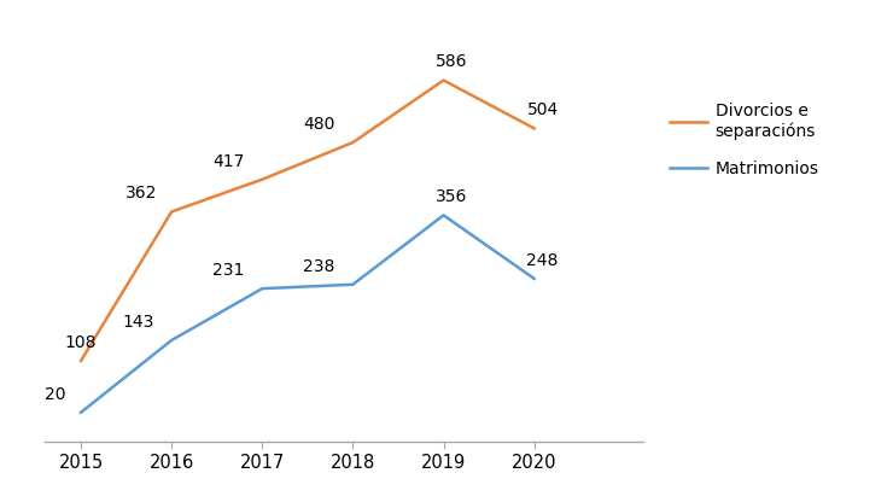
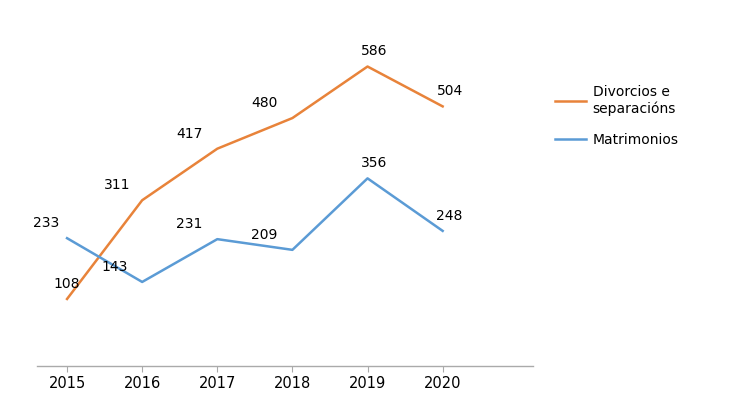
Matrimonios/2015: 20 -> 233
Divorcios e separacións/2016: 362 -> 311
Matrimonios/2018: 238 -> 209
